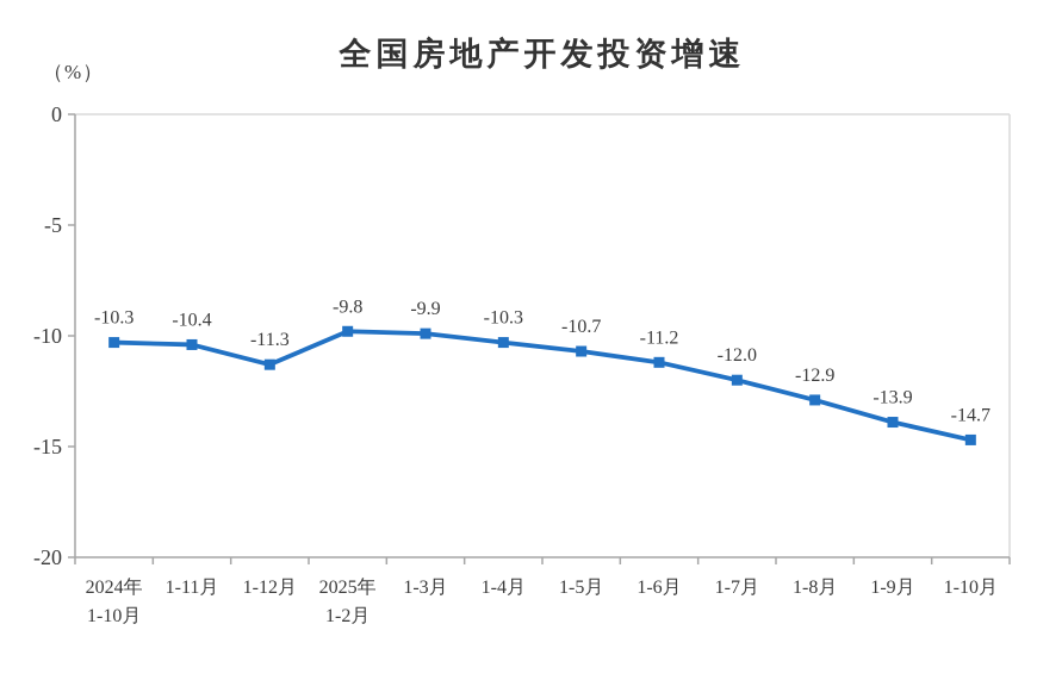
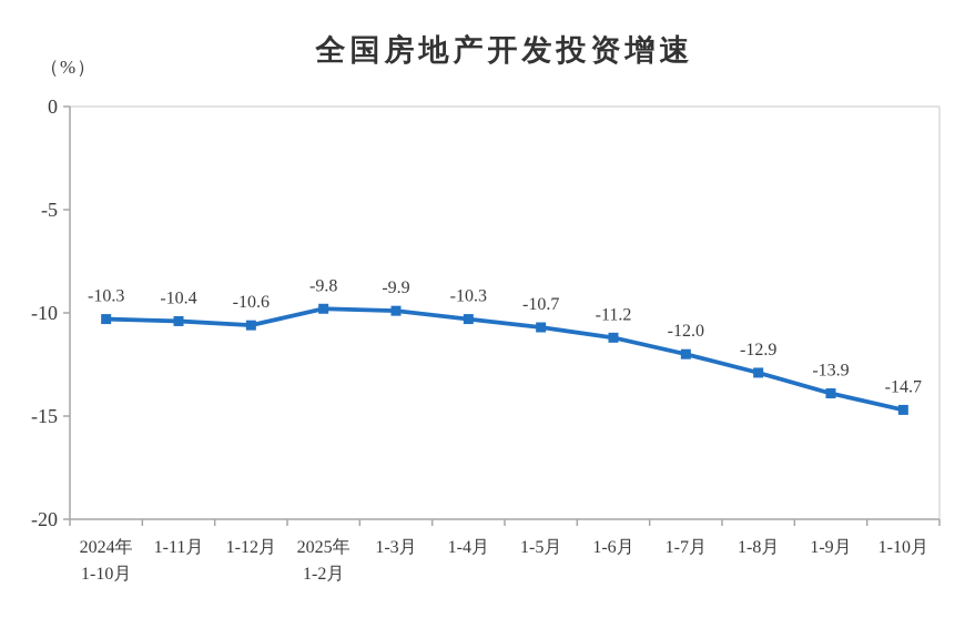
1-12月: -11.3 -> -10.6
